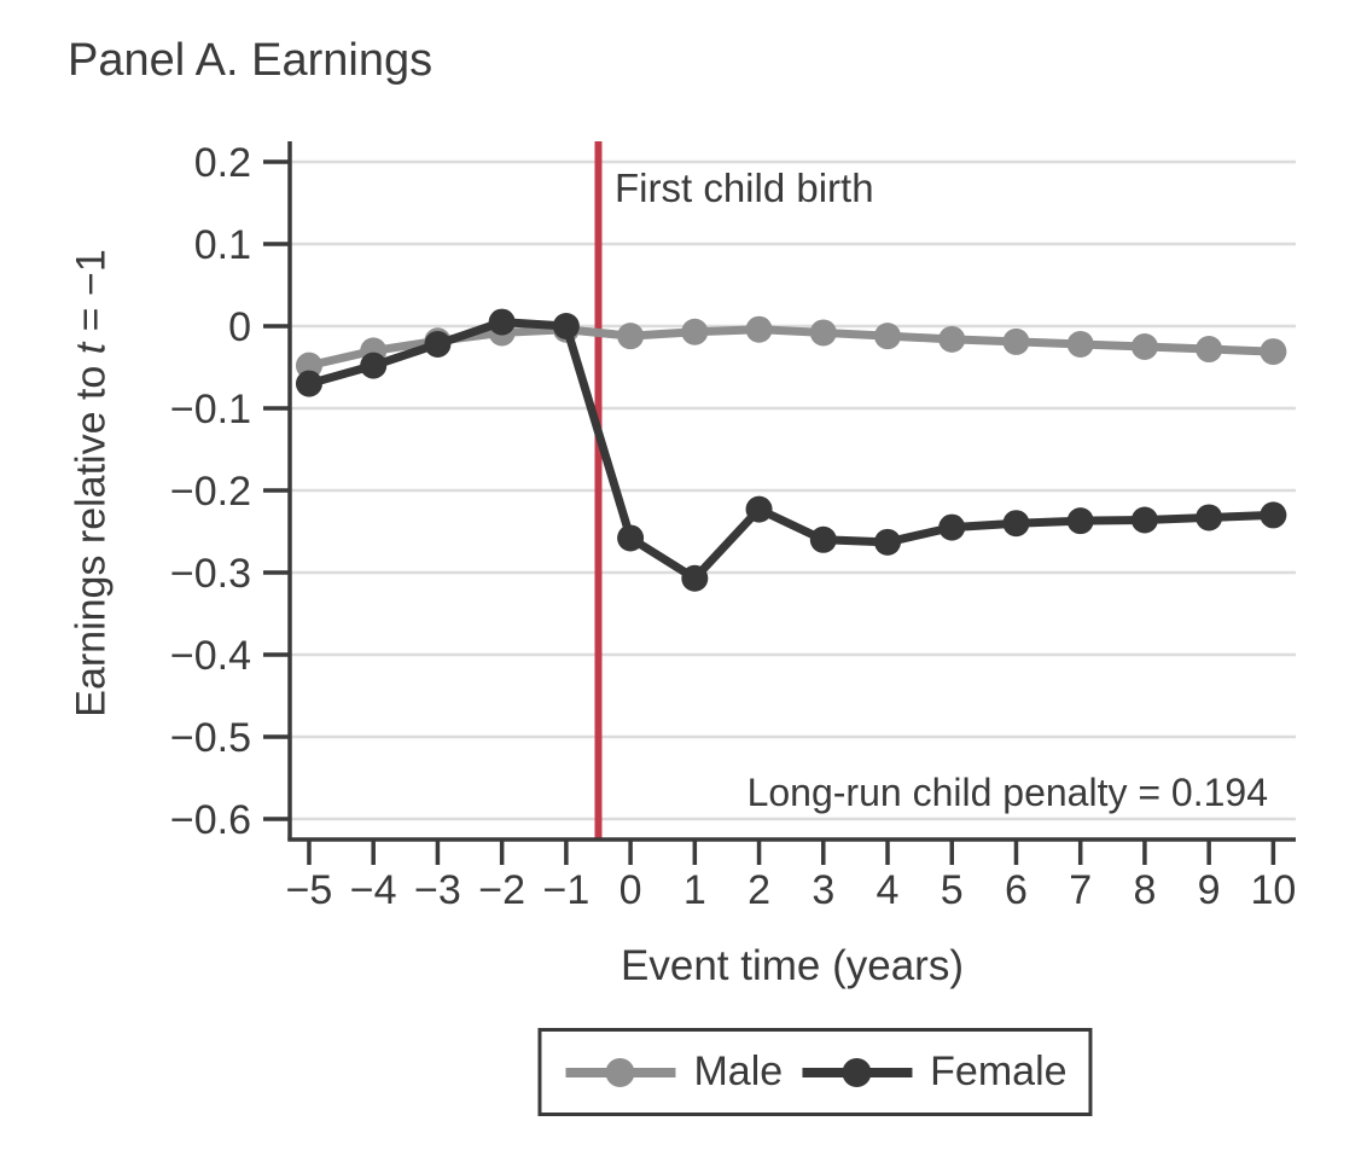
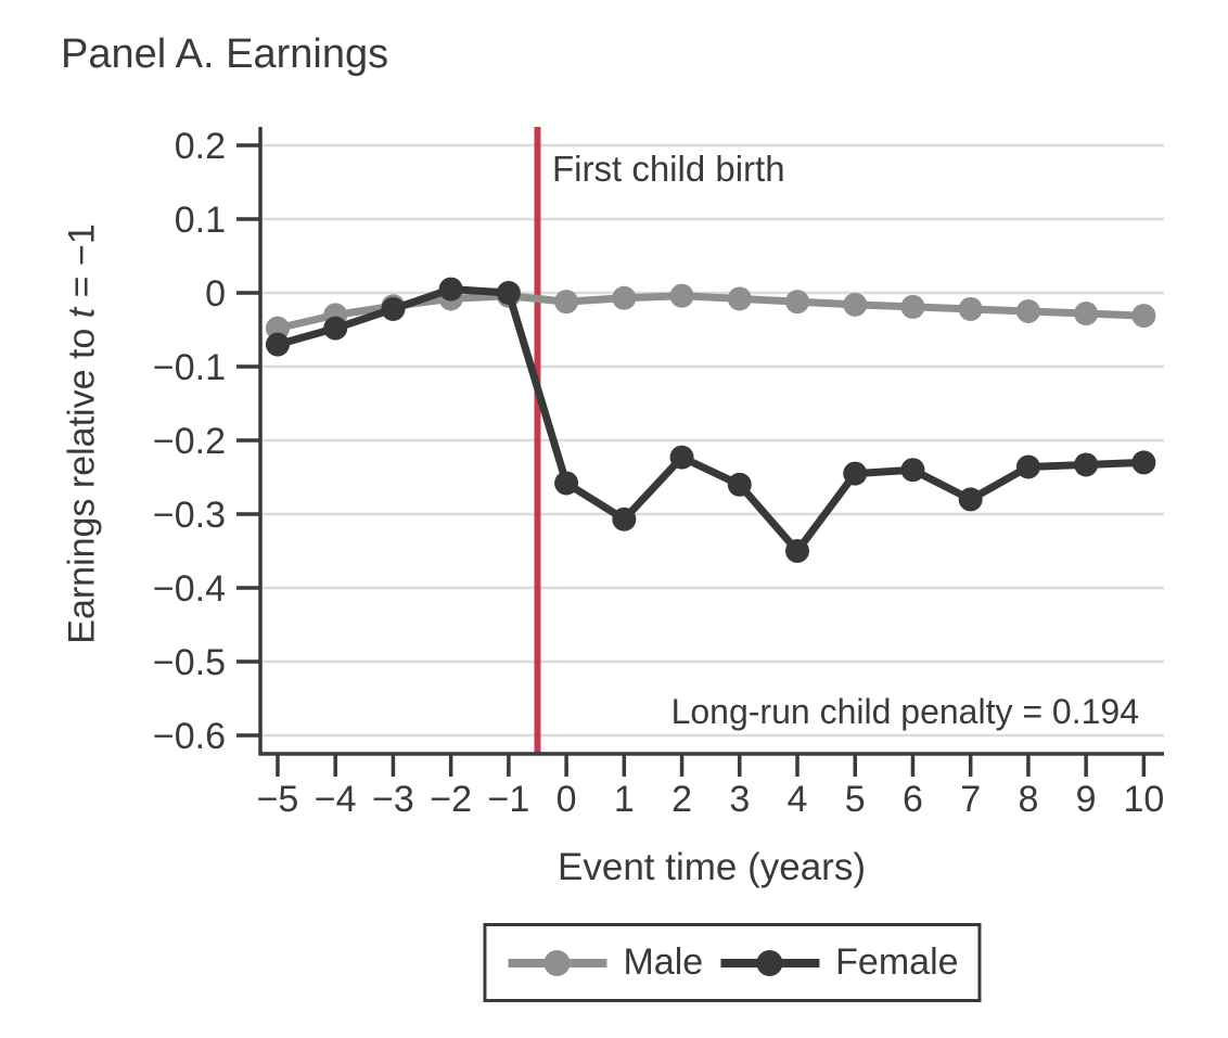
Female/4: -0.26 -> -0.35
Female/7: -0.24 -> -0.28
